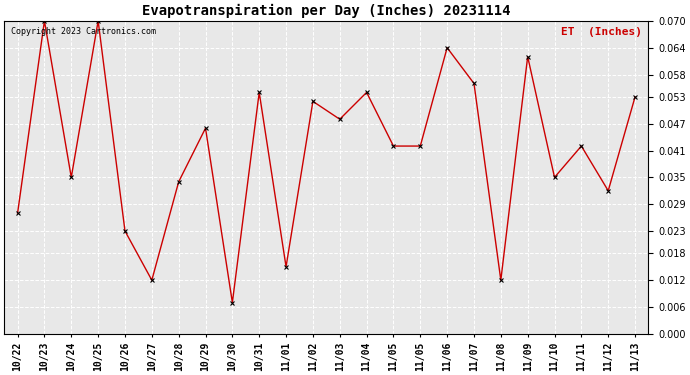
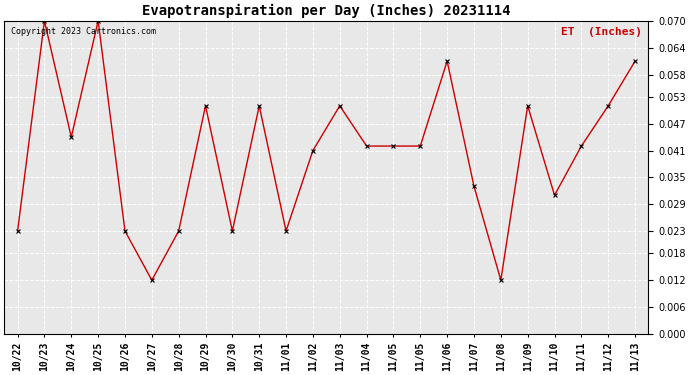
10/22: 0.027 -> 0.023
10/24: 0.035 -> 0.044
10/28: 0.034 -> 0.023
10/29: 0.046 -> 0.051
10/30: 0.007 -> 0.023
10/31: 0.054 -> 0.051
11/01: 0.015 -> 0.023
11/02: 0.052 -> 0.041
11/03: 0.048 -> 0.051
11/04: 0.054 -> 0.042
11/06: 0.064 -> 0.061
11/07: 0.056 -> 0.033
11/09: 0.062 -> 0.051
11/10: 0.035 -> 0.031
11/12: 0.032 -> 0.051
11/13: 0.053 -> 0.061
